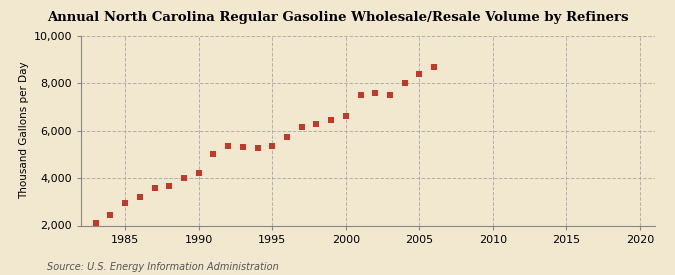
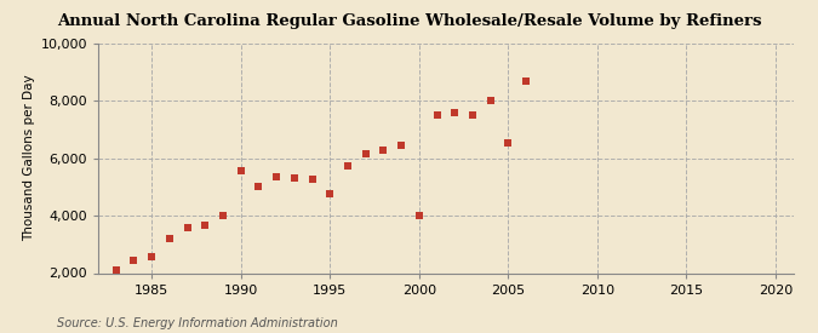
1985: 2,950 -> 2,550
1990: 4,200 -> 5,550
1995: 5,350 -> 4,750
2000: 6,600 -> 4,000
2005: 8,400 -> 6,550
